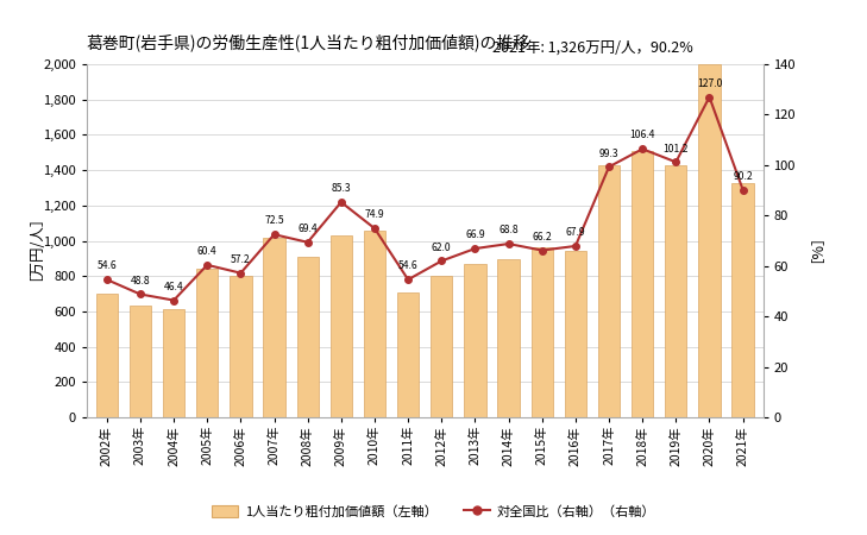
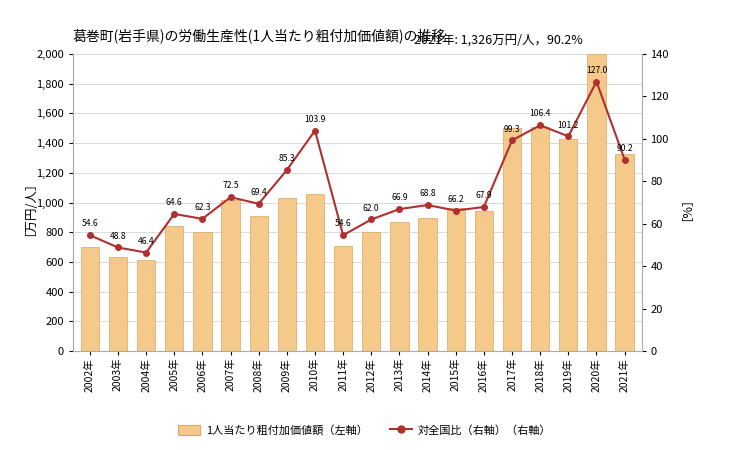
対全国比（右軸）（右軸）/2005年: 60.4 -> 64.6
対全国比（右軸）（右軸）/2006年: 57.2 -> 62.3
対全国比（右軸）（右軸）/2010年: 74.9 -> 103.9
1人当たり粗付加価値額（左軸）/2017年: 1,430 -> 1,500
